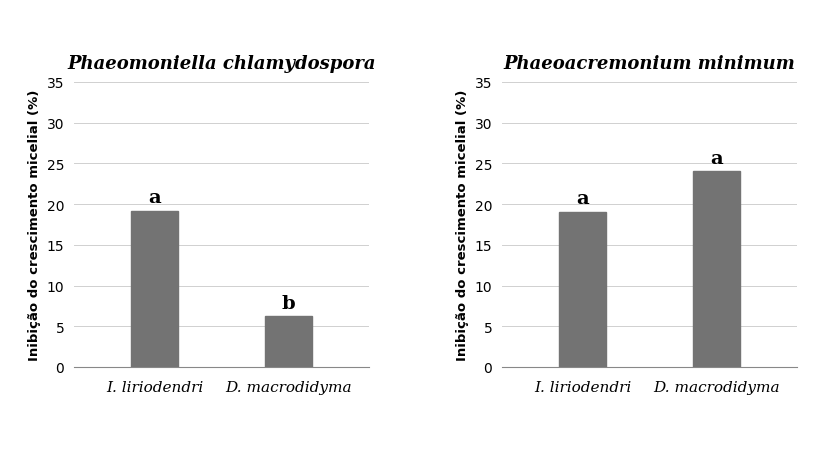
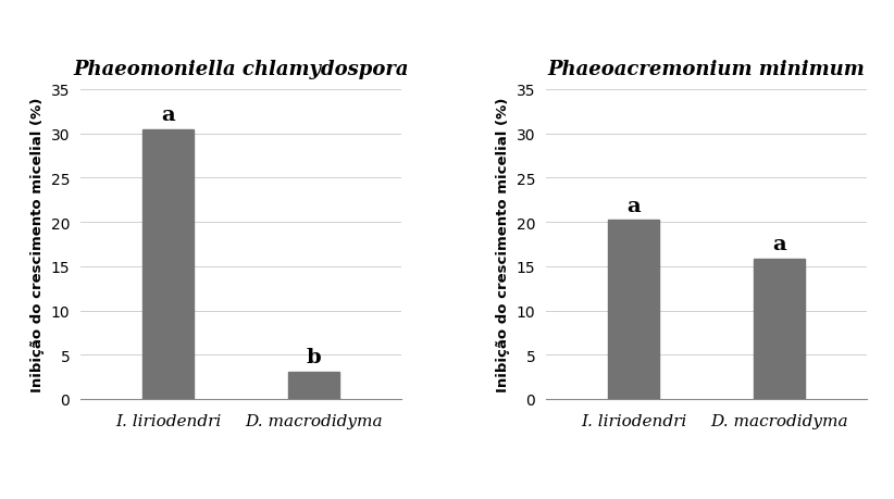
Phaeomoniella chlamydospora/I. liriodendri: 19.2 -> 30.4
Phaeomoniella chlamydospora/D. macrodidyma: 6.2 -> 3.1
Phaeoacremonium minimum/I. liriodendri: 19.0 -> 20.2
Phaeoacremonium minimum/D. macrodidyma: 24.0 -> 15.8
